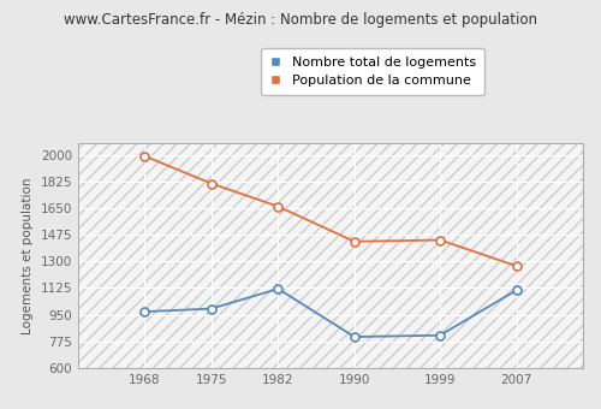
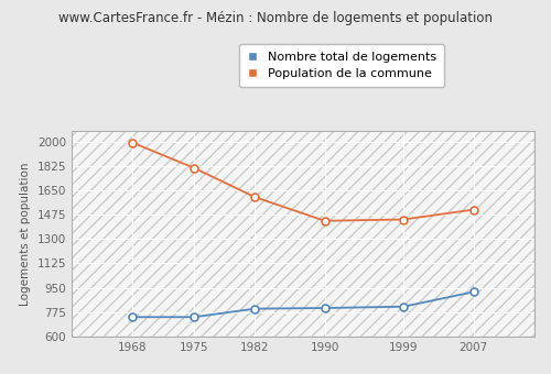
Nombre total de logements/1968: 970 -> 740
Nombre total de logements/1975: 990 -> 740
Nombre total de logements/1982: 1120 -> 800
Population de la commune/1982: 1660 -> 1600
Nombre total de logements/2007: 1110 -> 920
Population de la commune/2007: 1270 -> 1510
